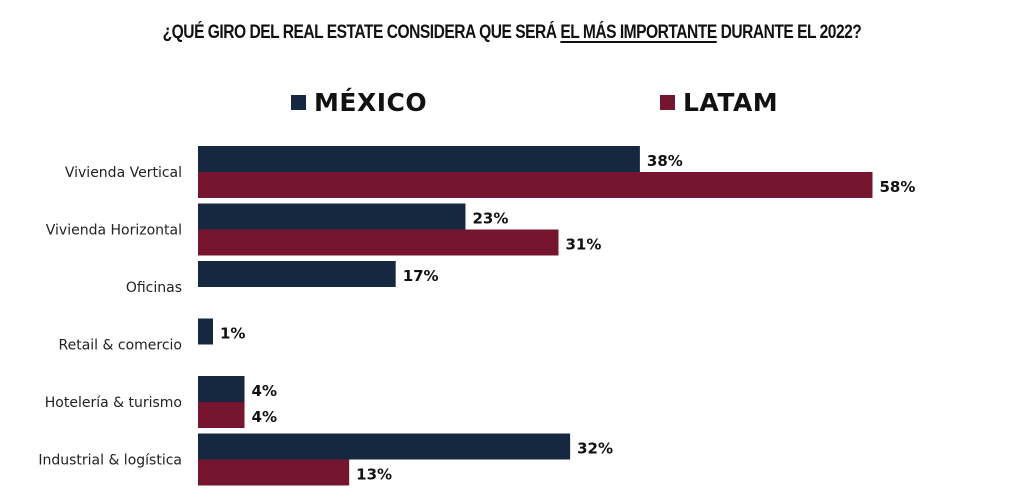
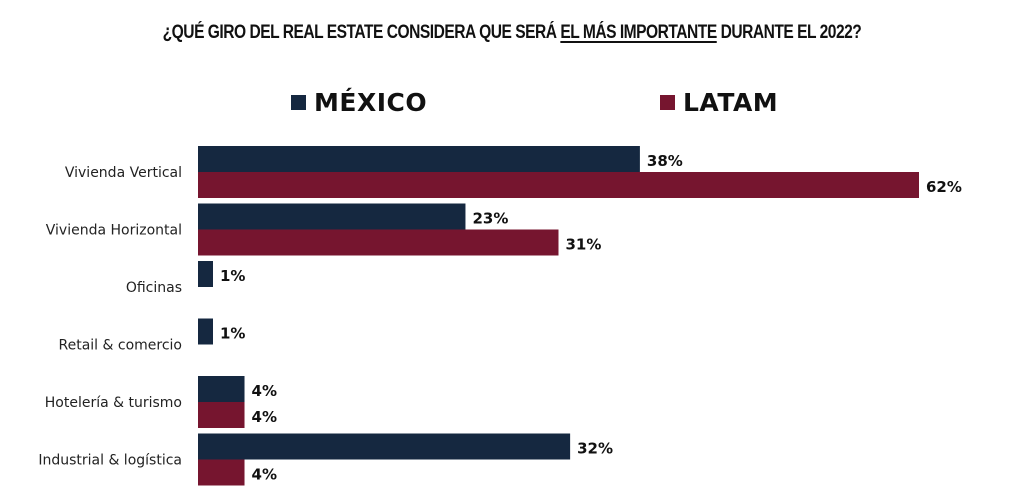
LATAM/Vivienda Vertical: 58% -> 62%
MÉXICO/Oficinas: 17% -> 1%
LATAM/Industrial & logística: 13% -> 4%
